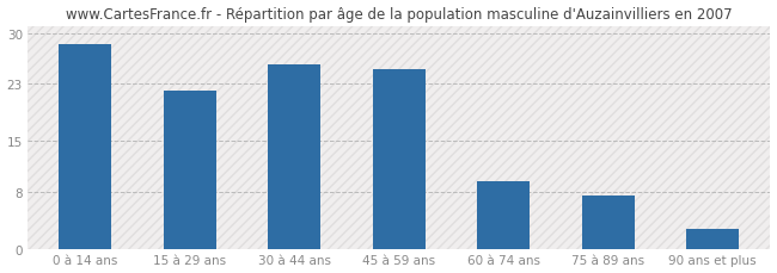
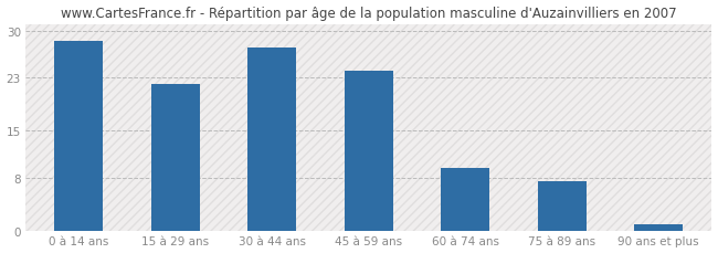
30 à 44 ans: 25.6 -> 27.5
45 à 59 ans: 25.0 -> 24.0
90 ans et plus: 2.8 -> 1.0
